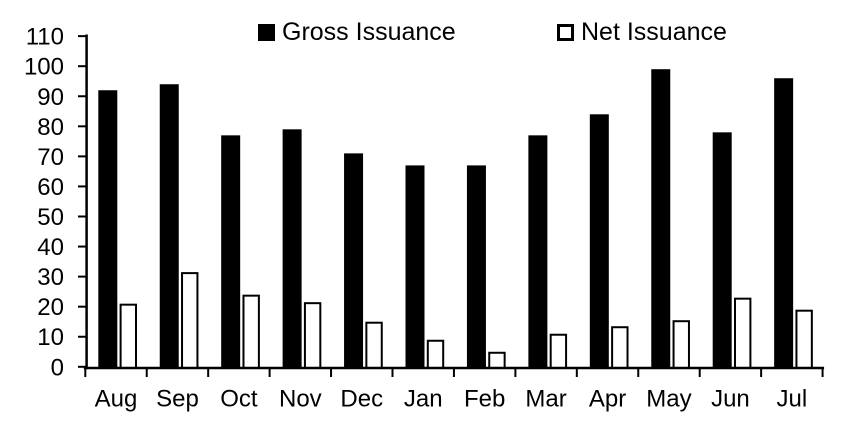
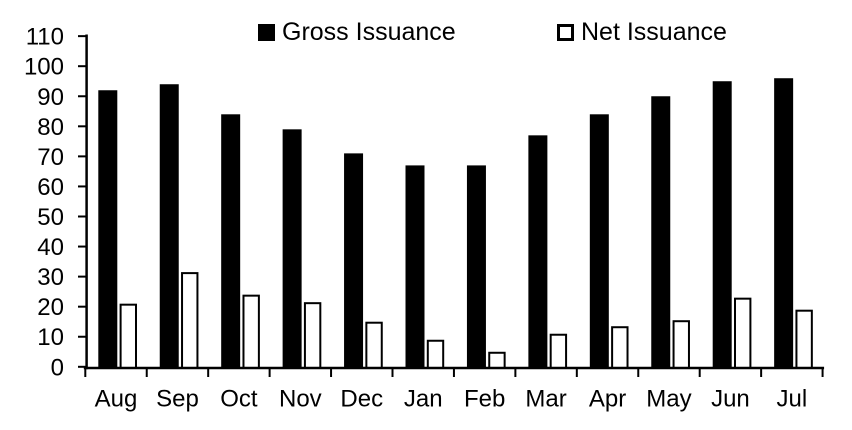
Gross Issuance/Oct: 77 -> 84
Gross Issuance/May: 99 -> 90
Gross Issuance/Jun: 78 -> 95
